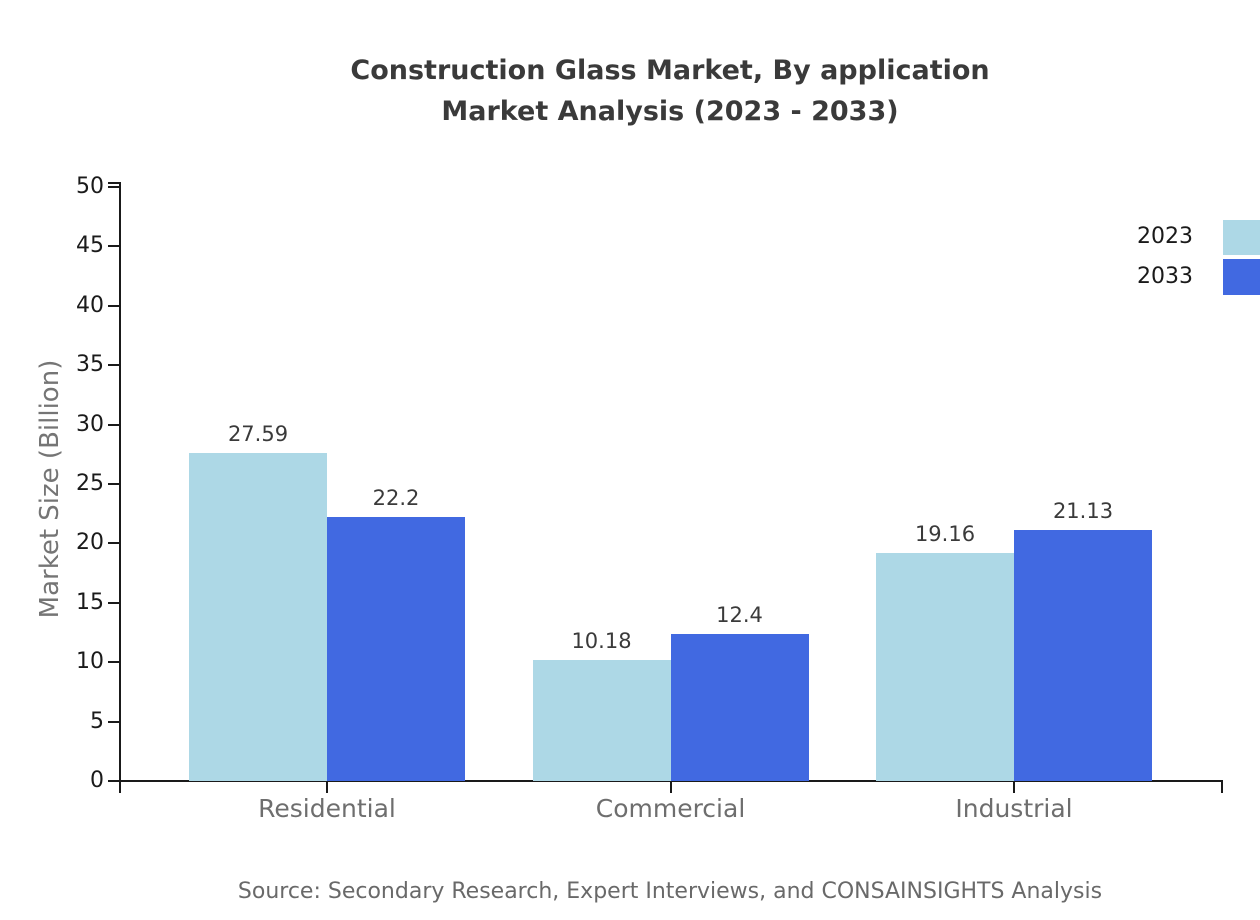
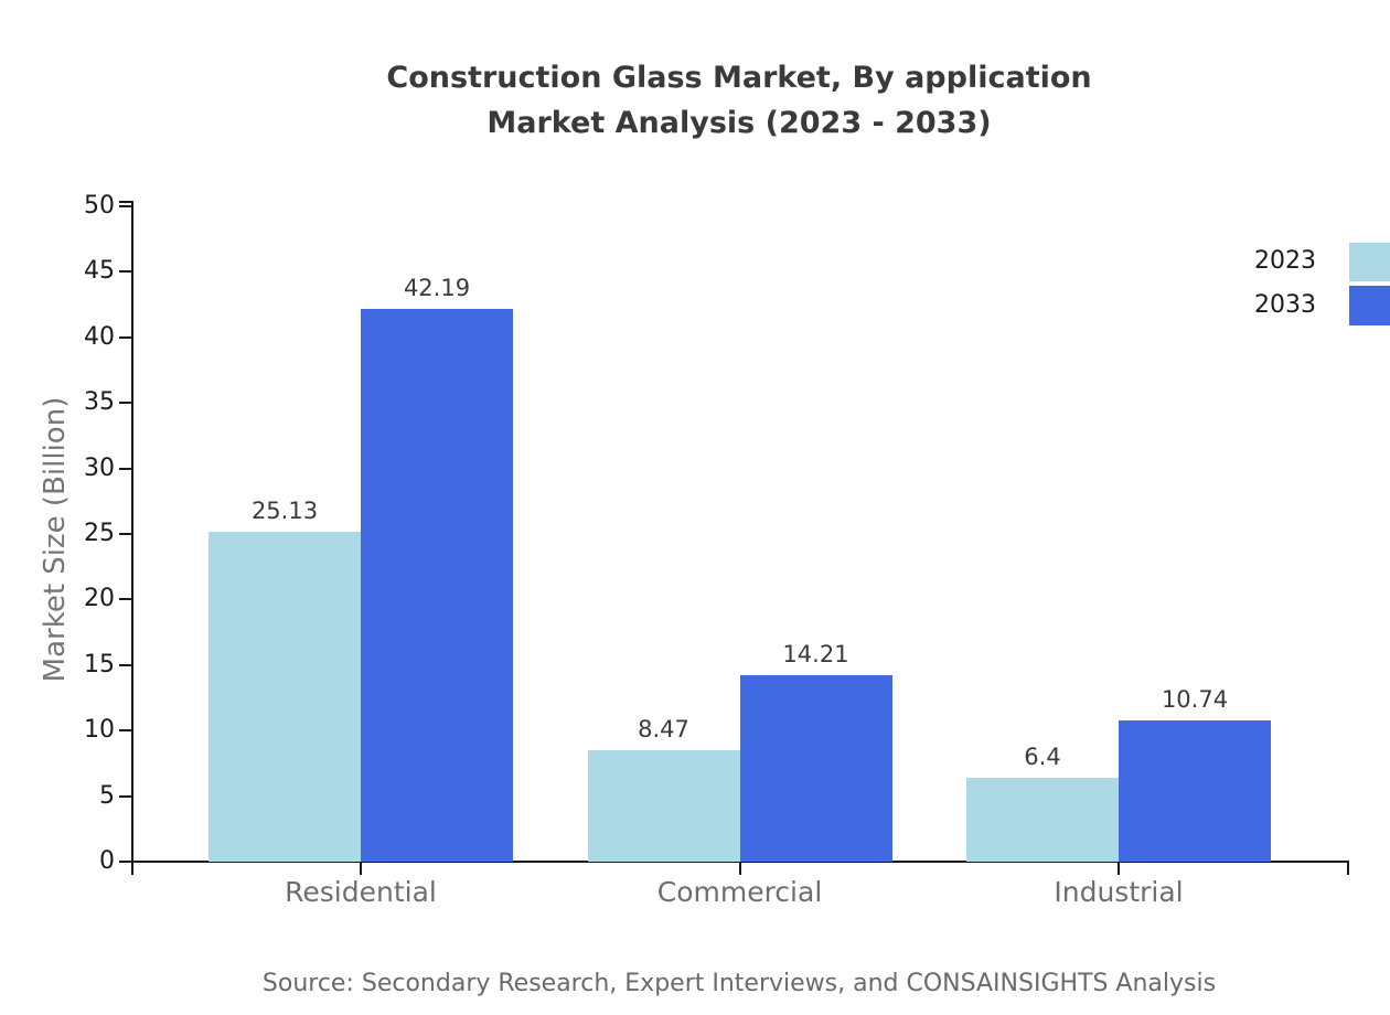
2023/Residential: 27.59 -> 25.13
2033/Residential: 22.2 -> 42.19
2023/Commercial: 10.18 -> 8.47
2033/Commercial: 12.4 -> 14.21
2023/Industrial: 19.16 -> 6.4
2033/Industrial: 21.13 -> 10.74
